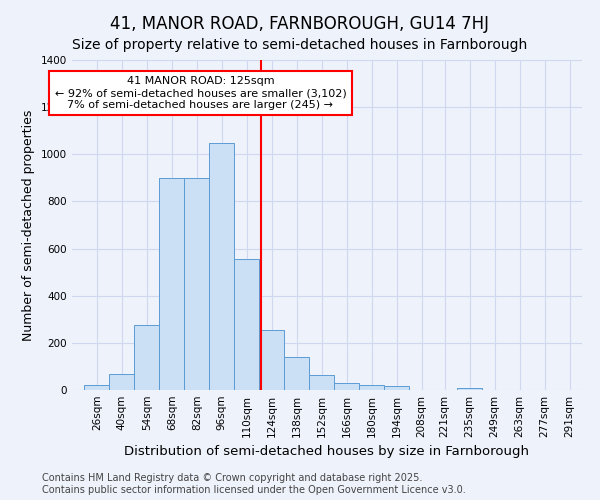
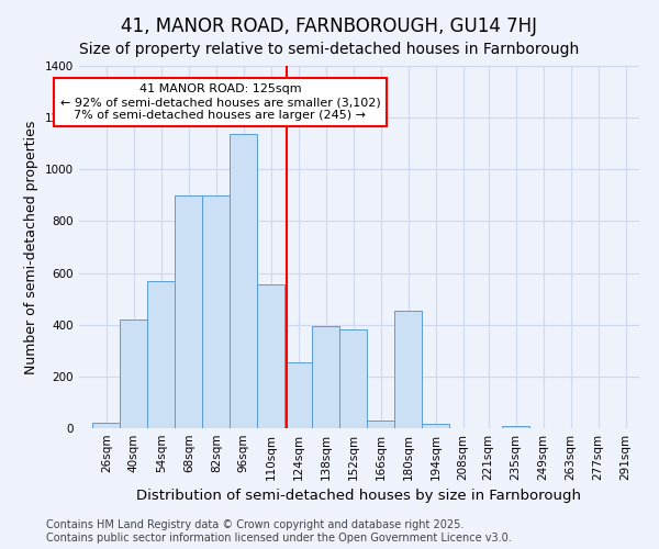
40sqm: 70 -> 420
54sqm: 275 -> 570
96sqm: 1050 -> 1135
138sqm: 140 -> 395
152sqm: 65 -> 380
180sqm: 20 -> 455
